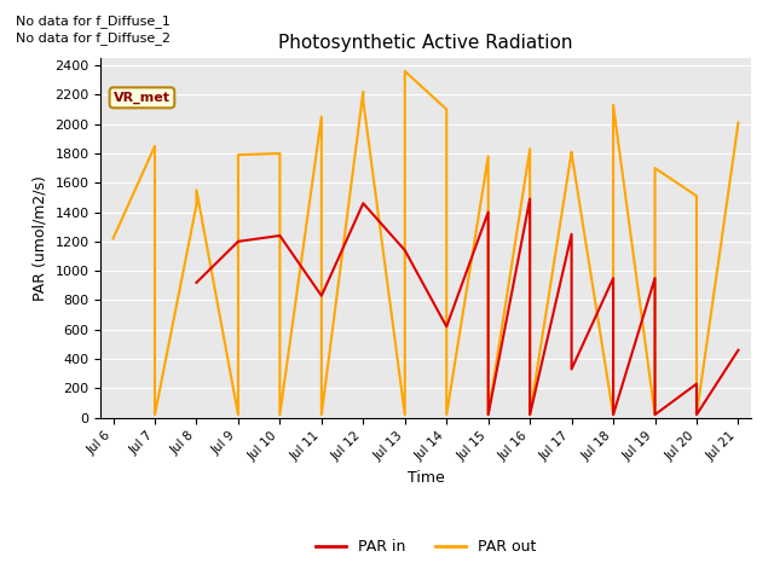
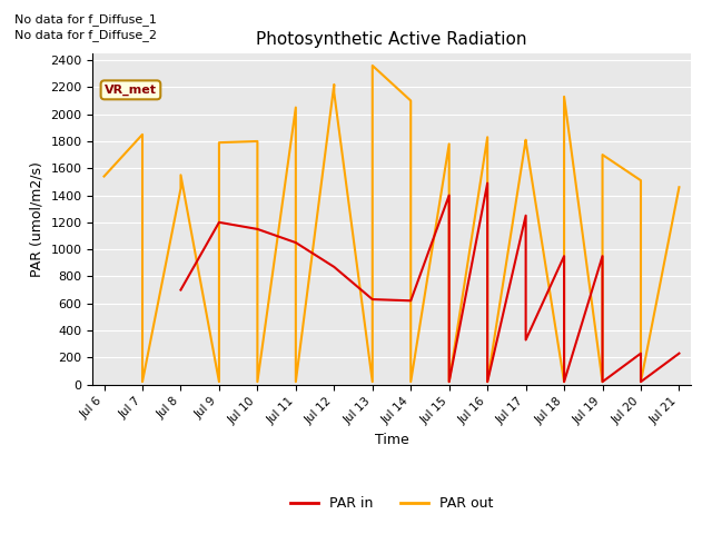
PAR out/Jul 6: 1220 -> 1540
PAR in/Jul 8: 920 -> 700
PAR in/Jul 10: 1240 -> 1150
PAR in/Jul 11: 830 -> 1050
PAR in/Jul 12: 1460 -> 870
PAR in/Jul 13: 1140 -> 630
PAR out/Jul 21: 2010 -> 1460
PAR in/Jul 21: 460 -> 230
